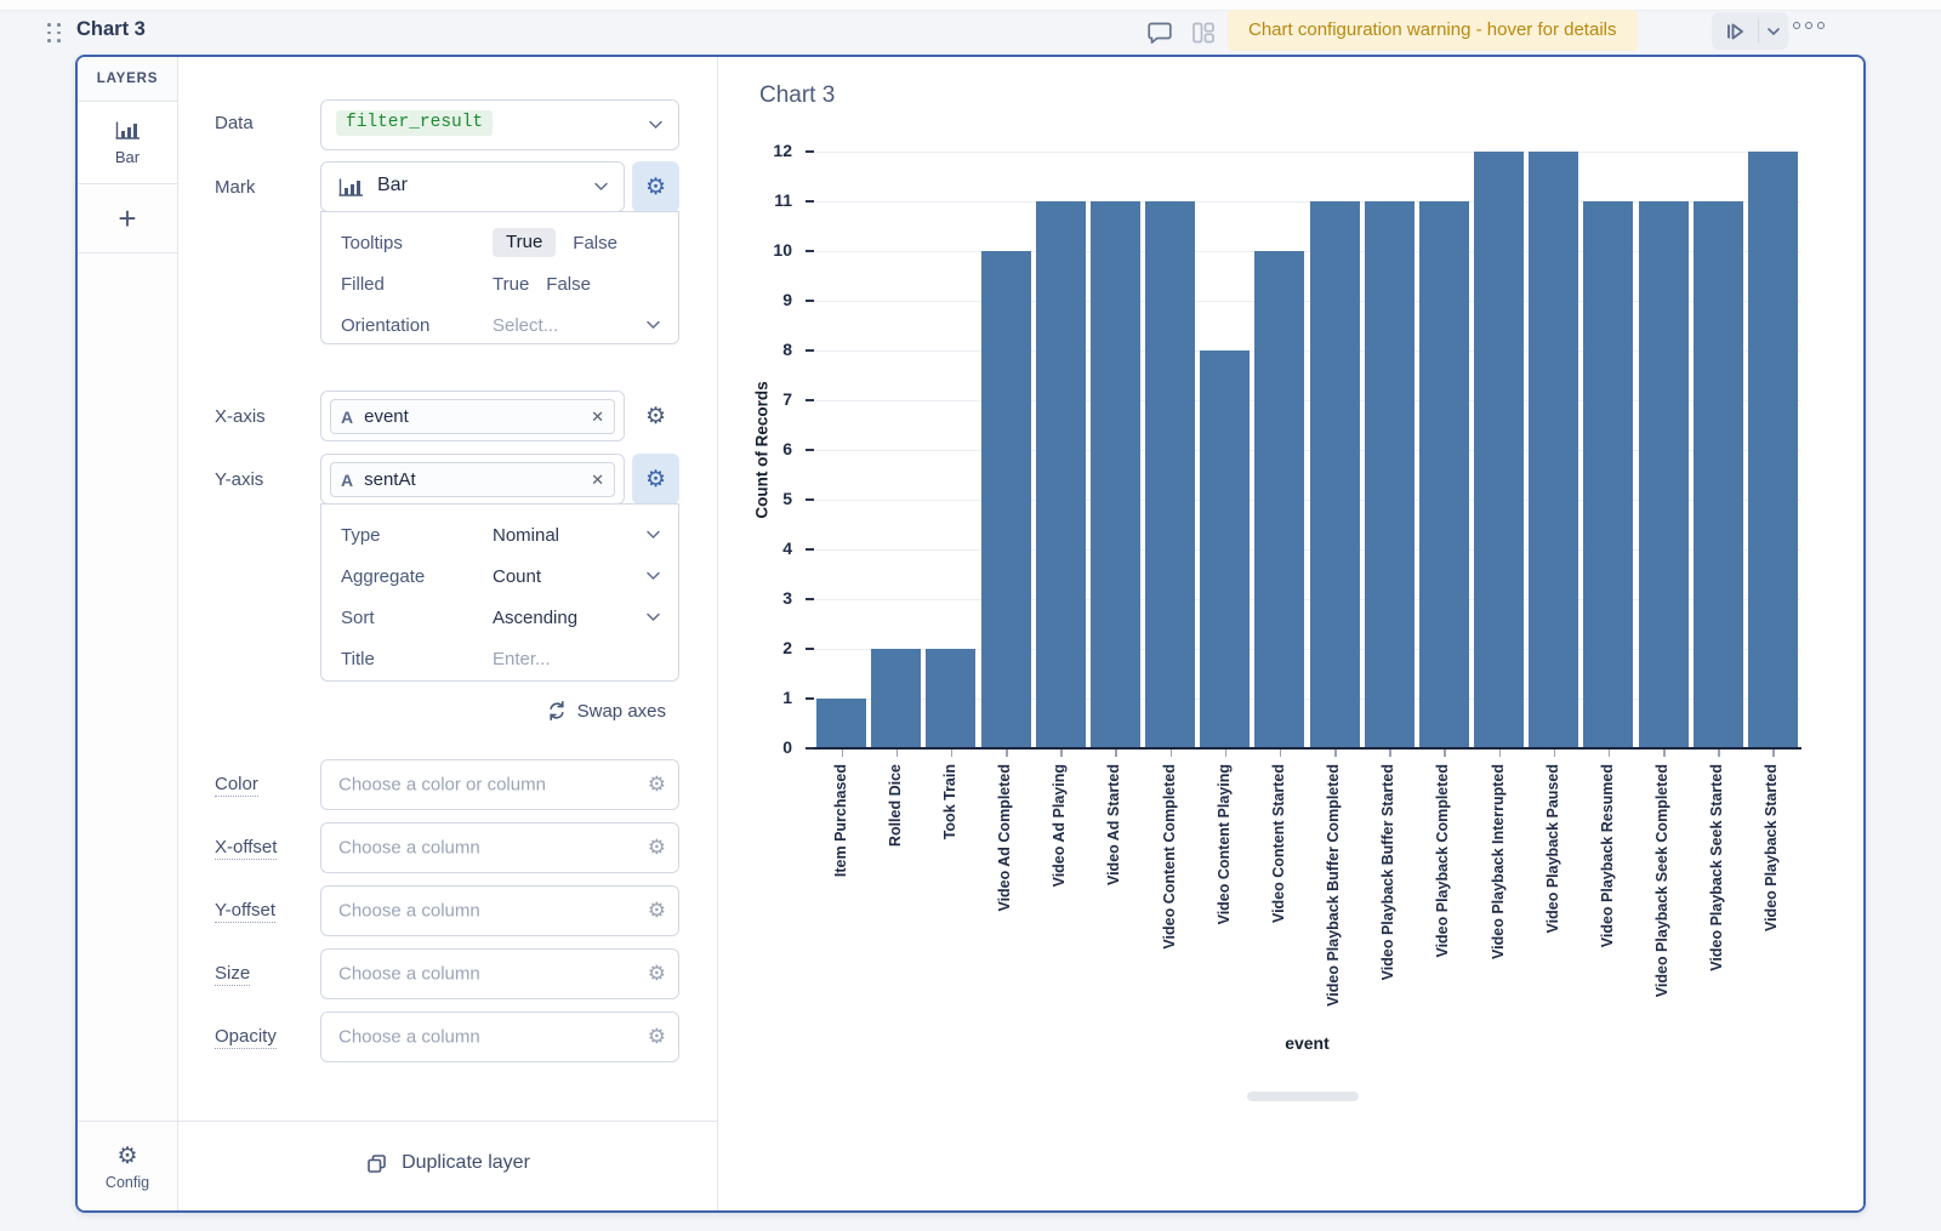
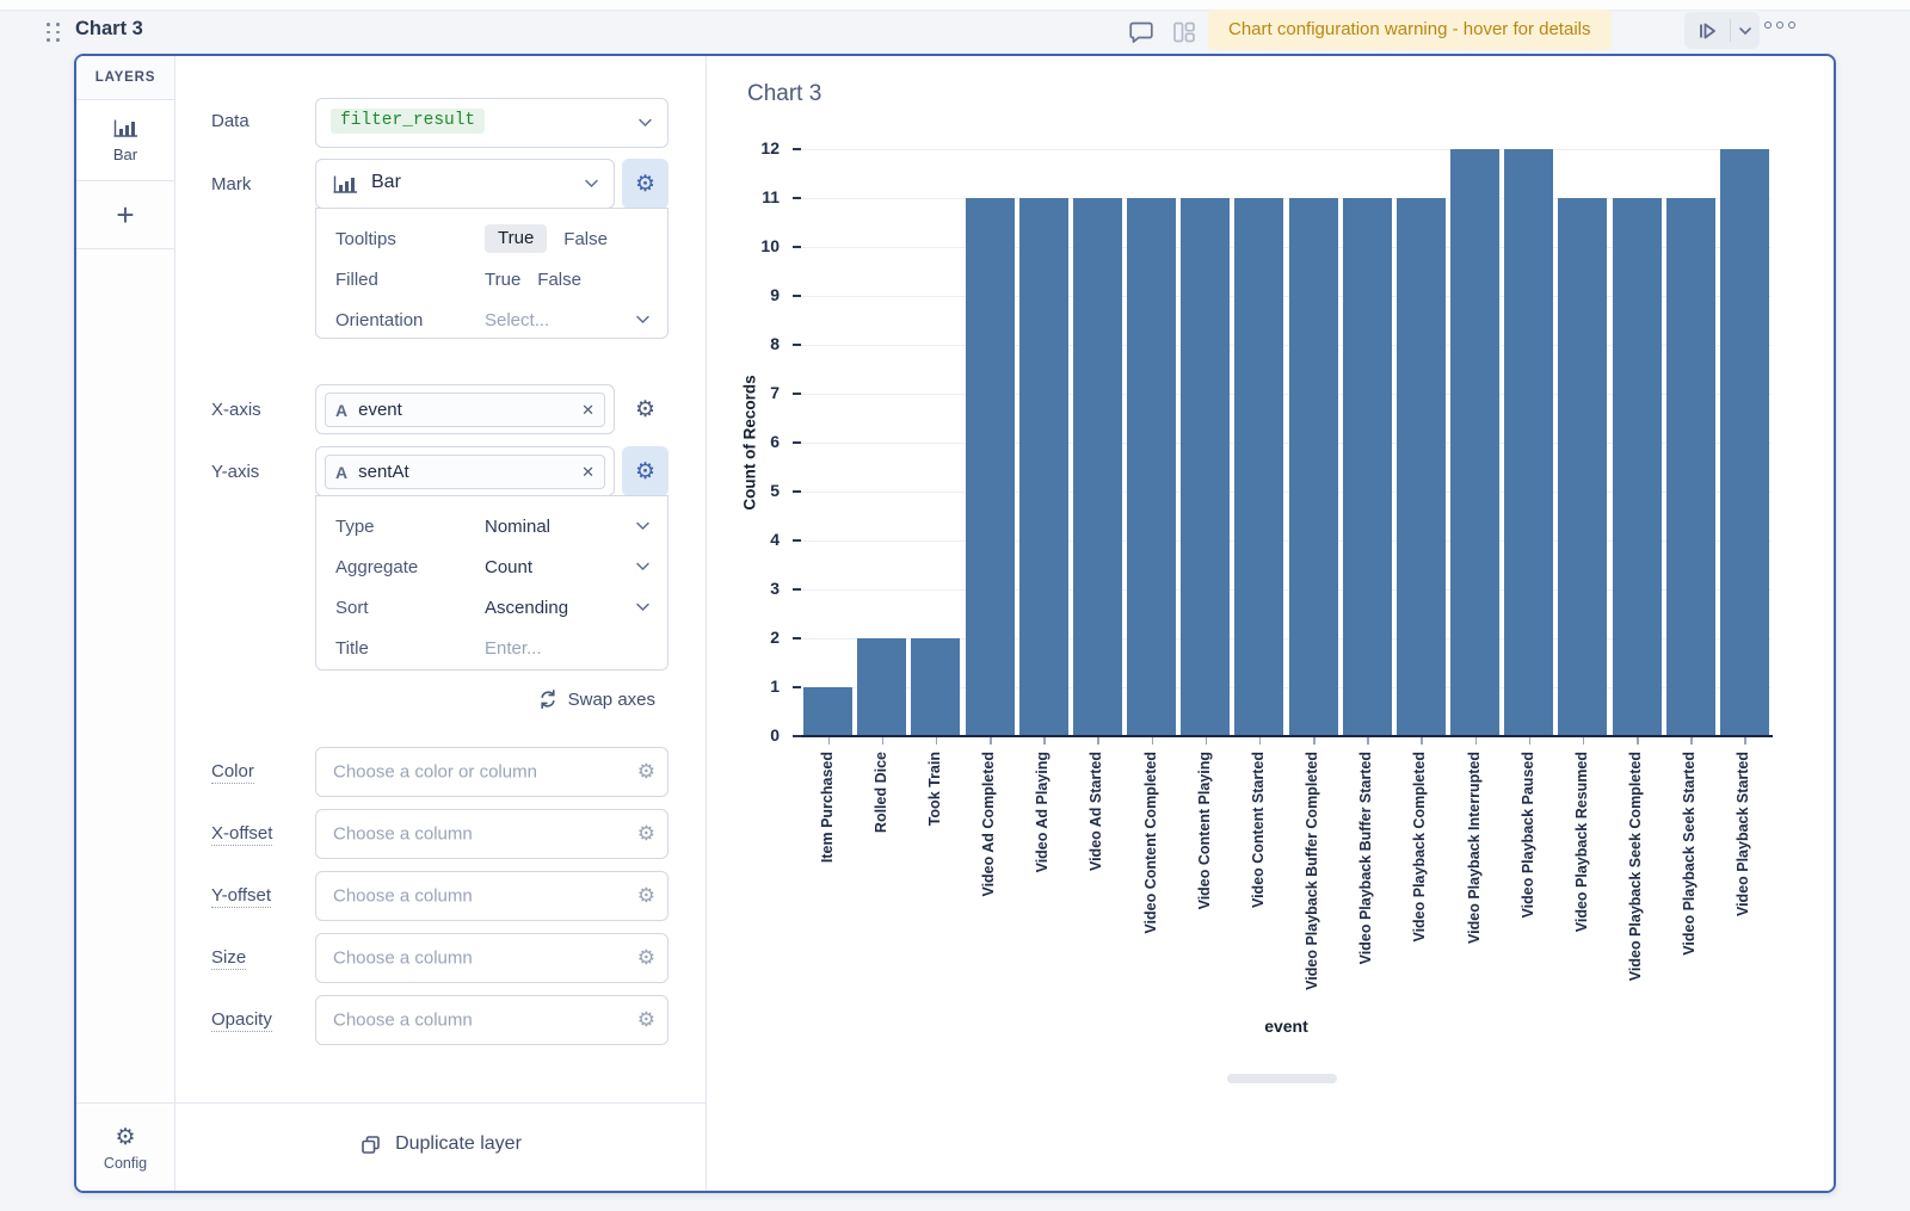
Video Ad Completed: 10 -> 11
Video Content Playing: 8 -> 11
Video Content Started: 10 -> 11
